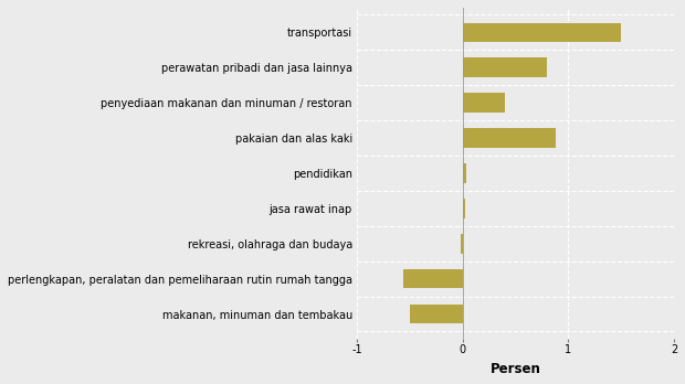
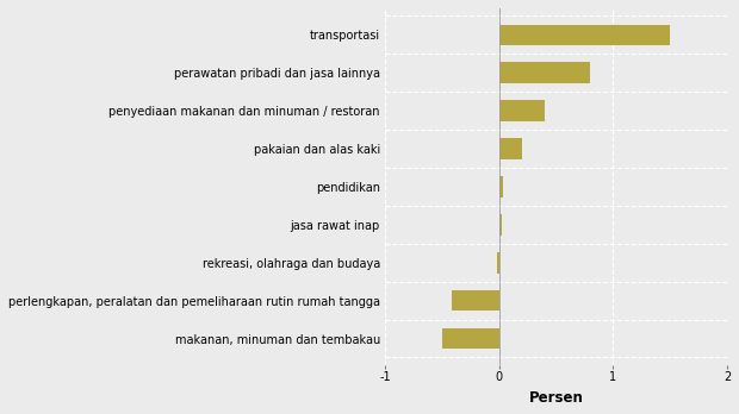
pakaian dan alas kaki: 0.88 -> 0.20
perlengkapan, peralatan dan pemeliharaan rutin rumah tangga: -0.56 -> -0.42
